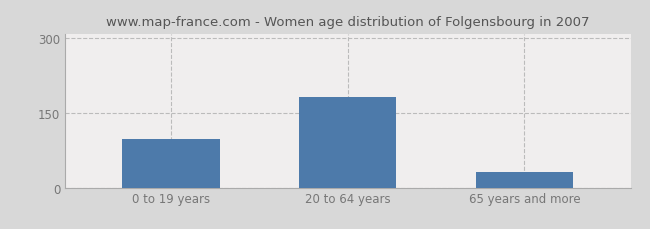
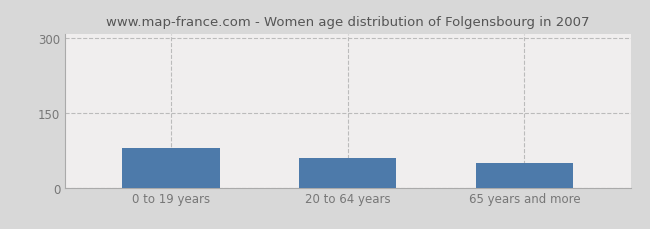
0 to 19 years: 97 -> 80
20 to 64 years: 182 -> 60
65 years and more: 32 -> 50
